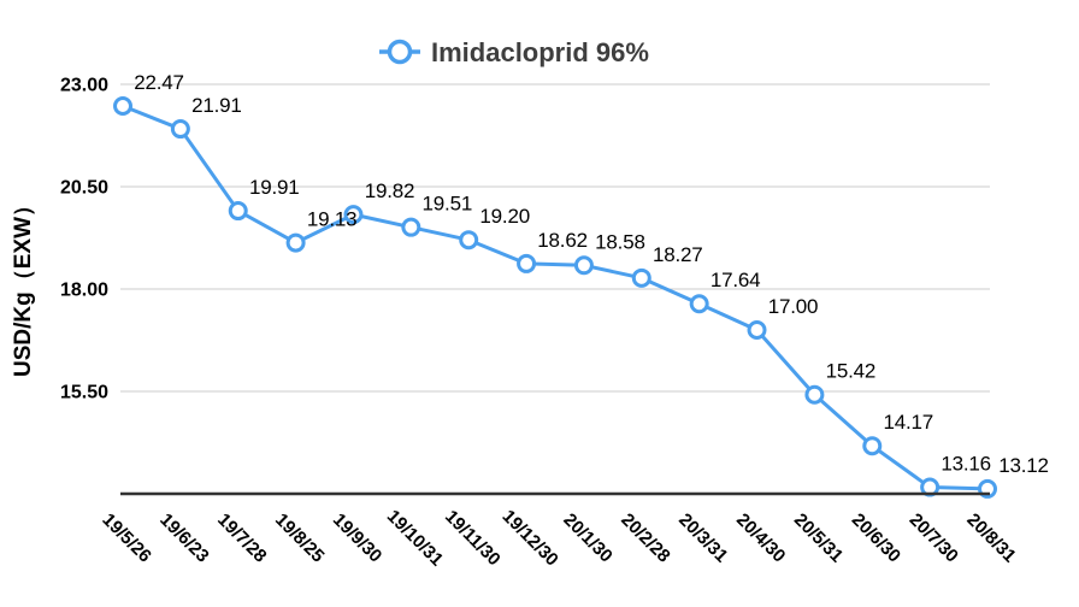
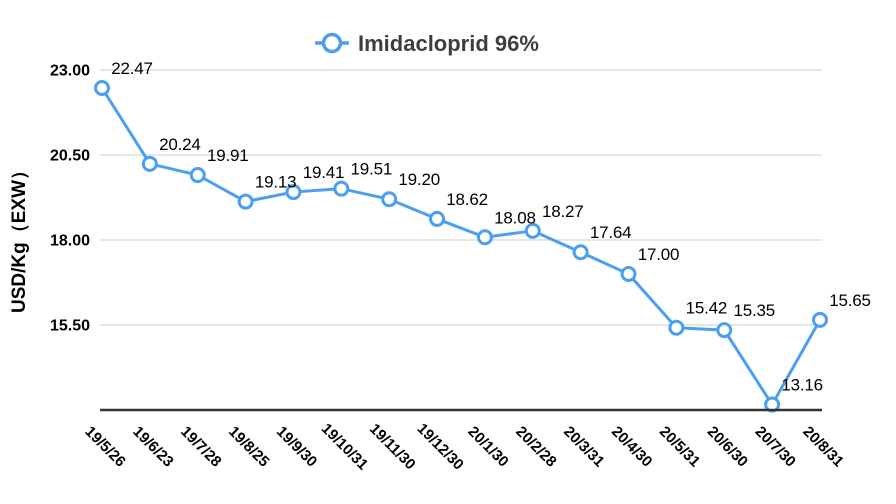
19/6/23: 21.91 -> 20.24
19/9/30: 19.82 -> 19.41
20/1/30: 18.58 -> 18.08
20/6/30: 14.17 -> 15.35
20/8/31: 13.12 -> 15.65
